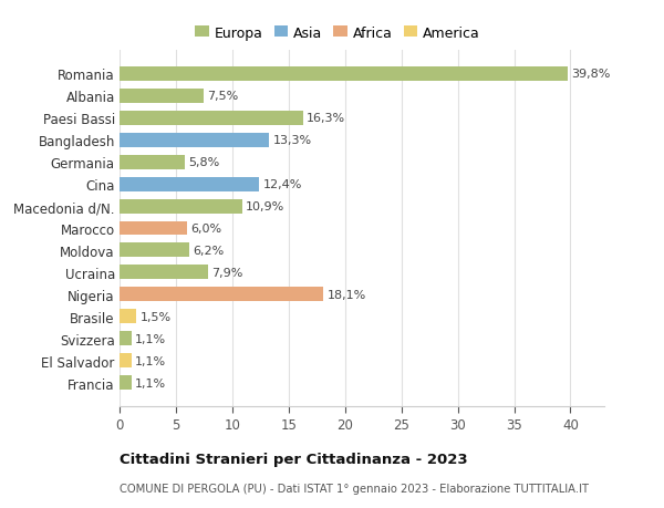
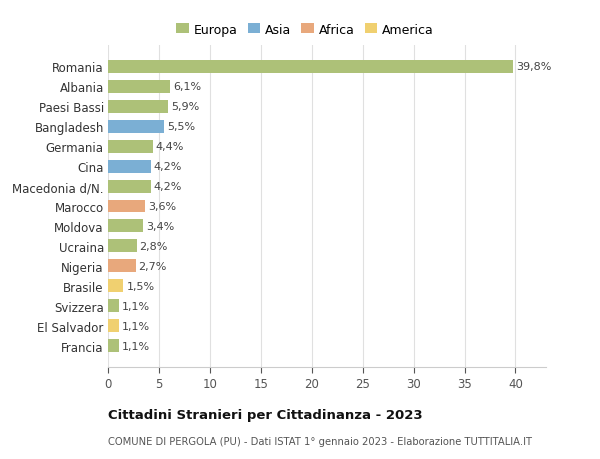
Albania: 7,5% -> 6,1%
Paesi Bassi: 16,3% -> 5,9%
Bangladesh: 13,3% -> 5,5%
Germania: 5,8% -> 4,4%
Cina: 12,4% -> 4,2%
Macedonia d/N.: 10,9% -> 4,2%
Marocco: 6,0% -> 3,6%
Moldova: 6,2% -> 3,4%
Ucraina: 7,9% -> 2,8%
Nigeria: 18,1% -> 2,7%
